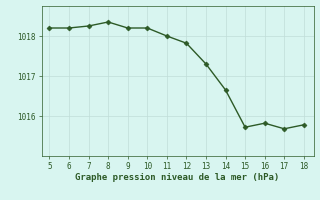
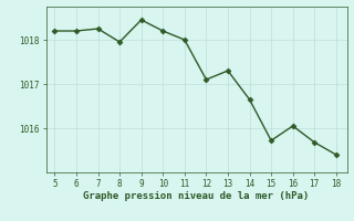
8: 1018.35 -> 1017.95
9: 1018.20 -> 1018.45
12: 1017.82 -> 1017.10
16: 1015.82 -> 1016.05
18: 1015.78 -> 1015.40
